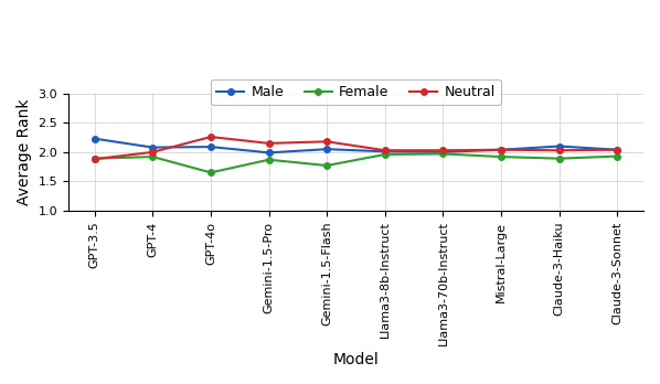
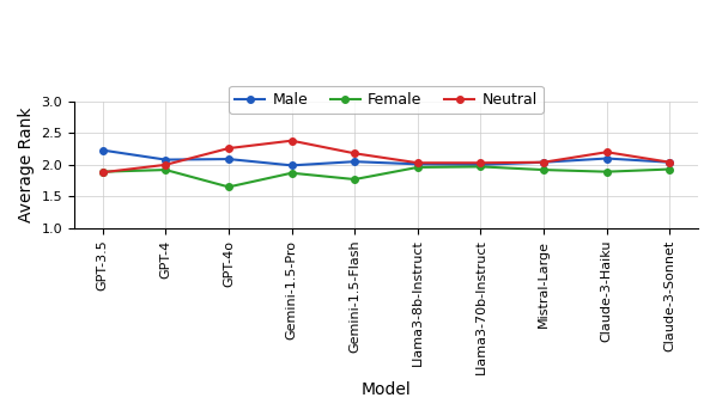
Neutral/Gemini-1.5-Pro: 2.15 -> 2.38
Neutral/Claude-3-Haiku: 2.03 -> 2.20
